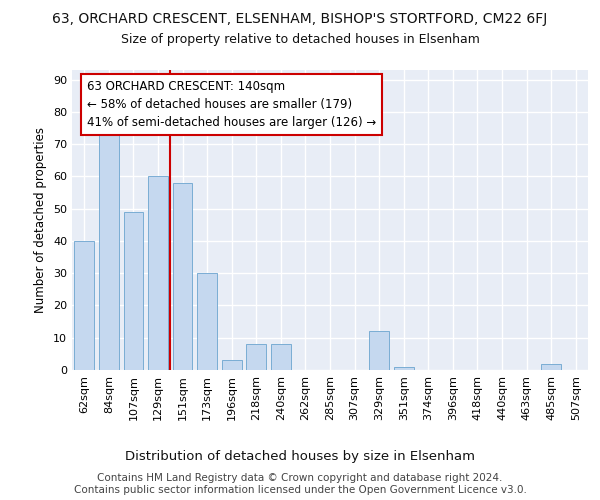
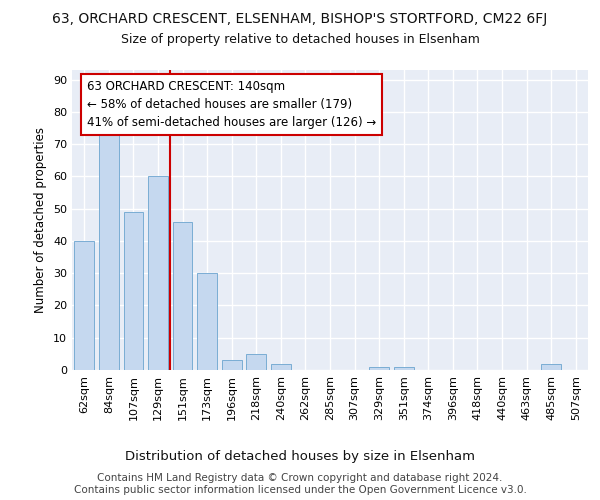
151sqm: 58 -> 46
218sqm: 8 -> 5
240sqm: 8 -> 2
329sqm: 12 -> 1
